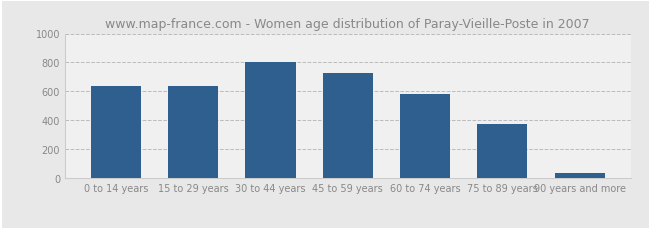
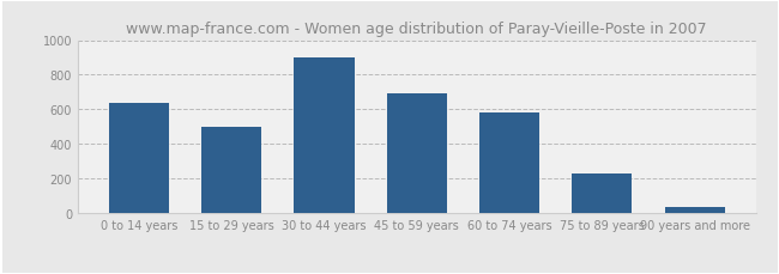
15 to 29 years: 640 -> 500
30 to 44 years: 800 -> 900
45 to 59 years: 730 -> 690
75 to 89 years: 380 -> 230
